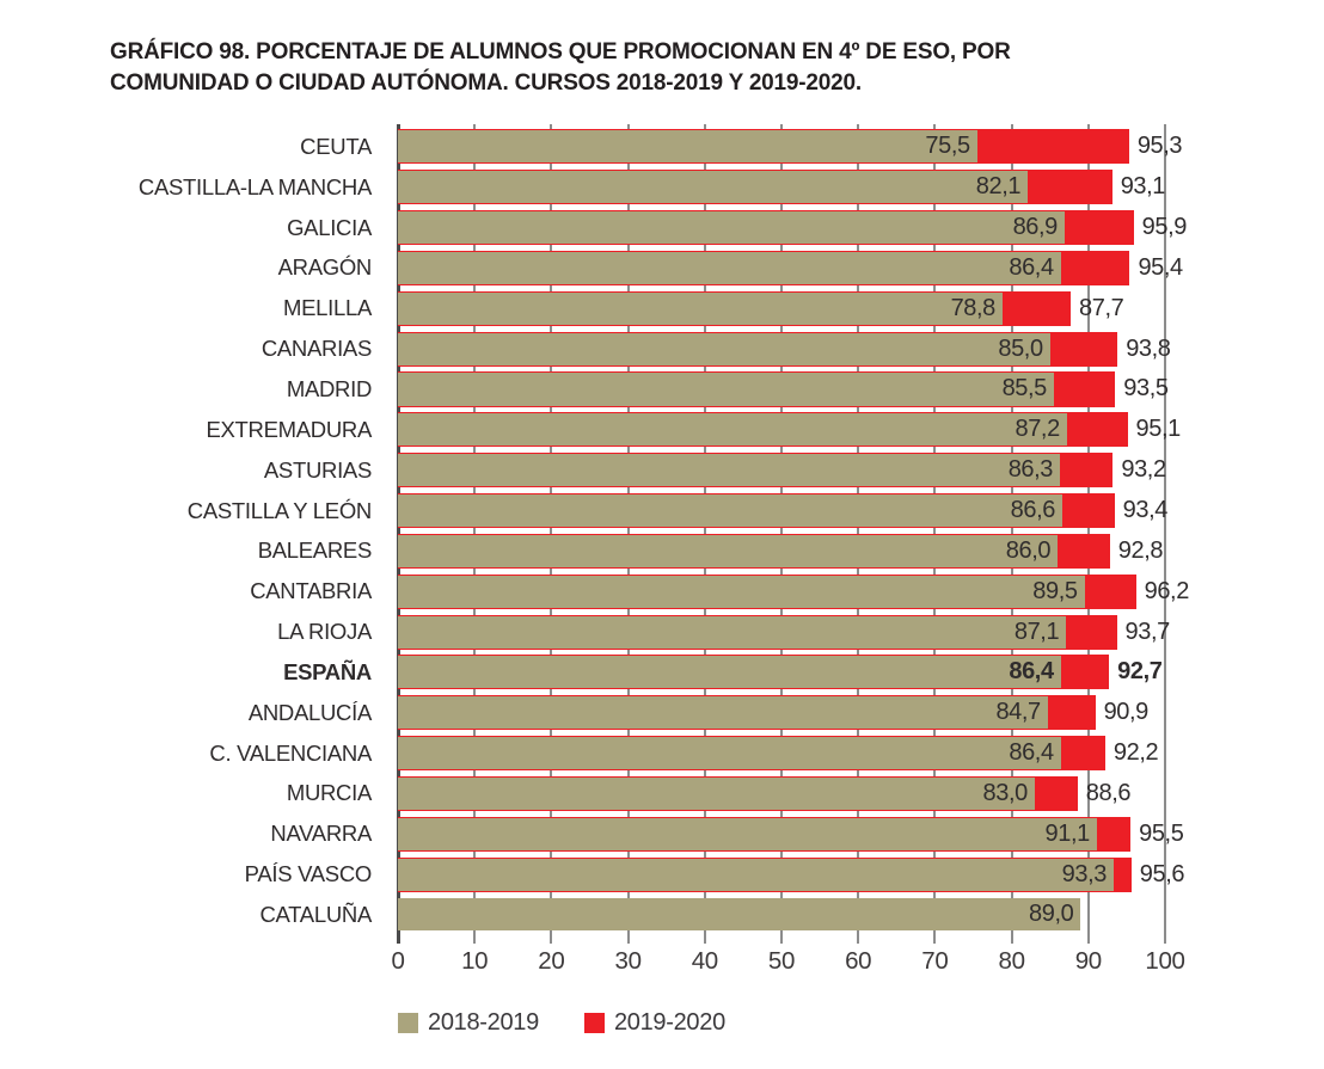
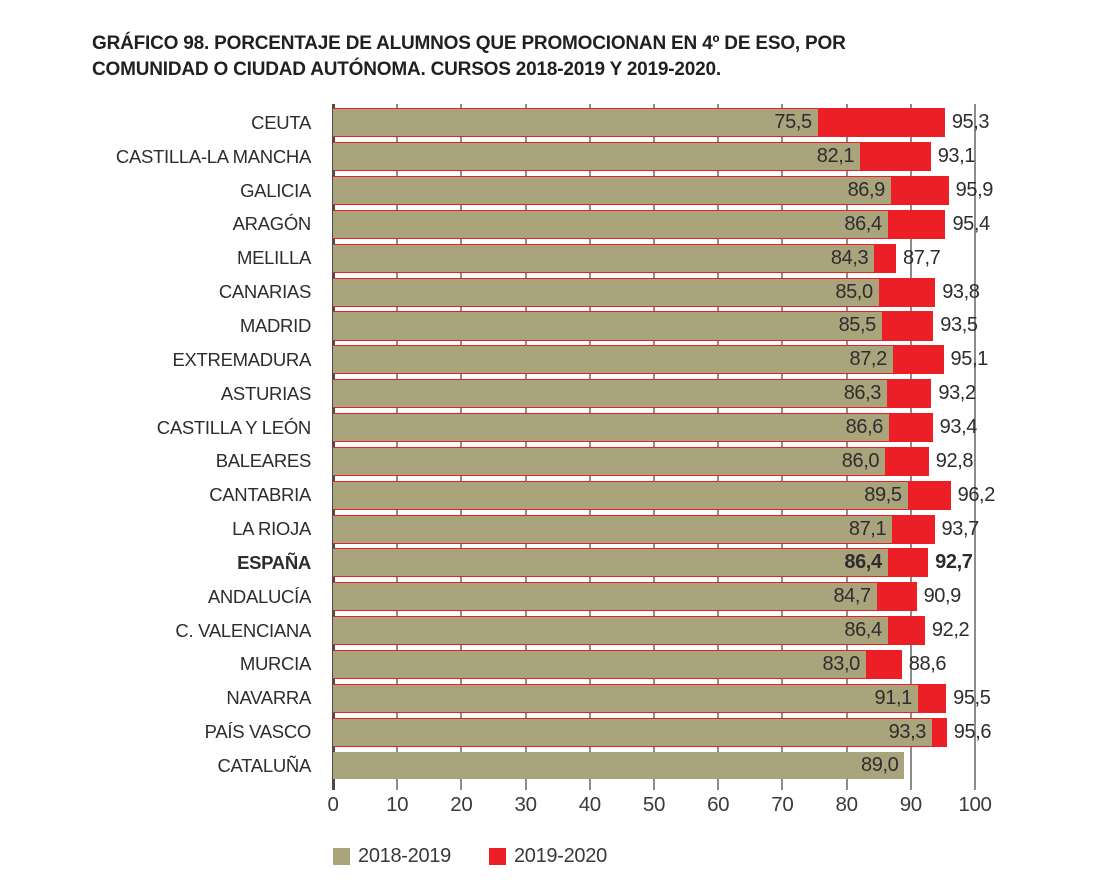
2018-2019/MELILLA: 78,8 -> 84,3
